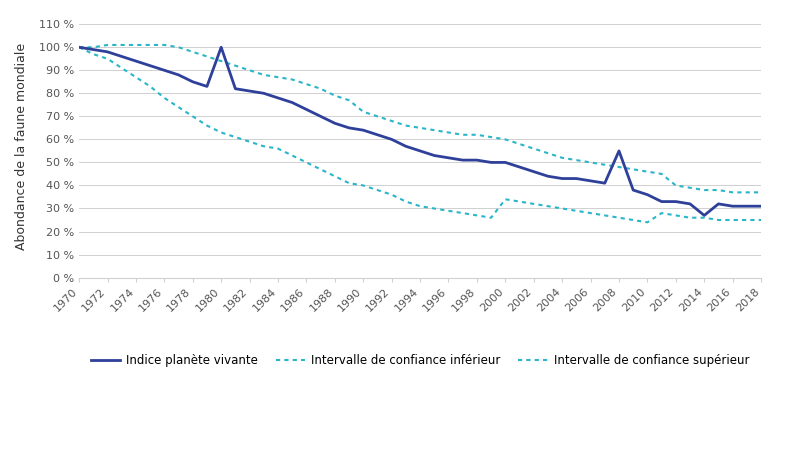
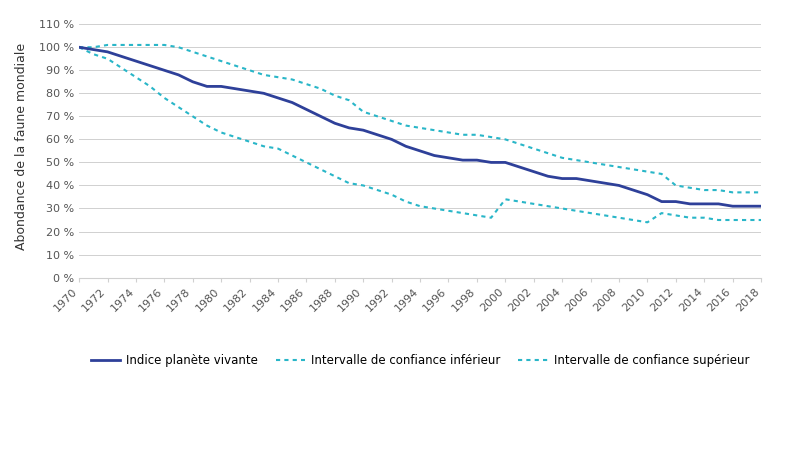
Indice planète vivante/1980: 100 % -> 83 %
Indice planète vivante/2008: 55 % -> 40 %
Indice planète vivante/2014: 27 % -> 32 %
